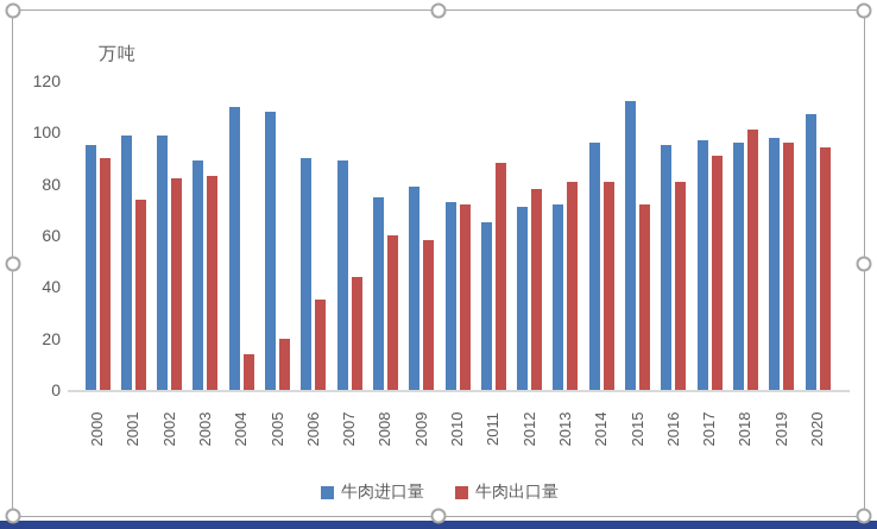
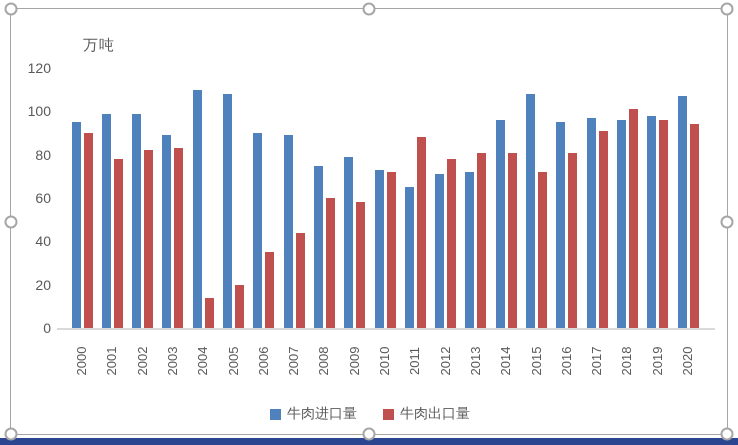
牛肉出口量/2001: 74 -> 78
牛肉进口量/2015: 112 -> 108
